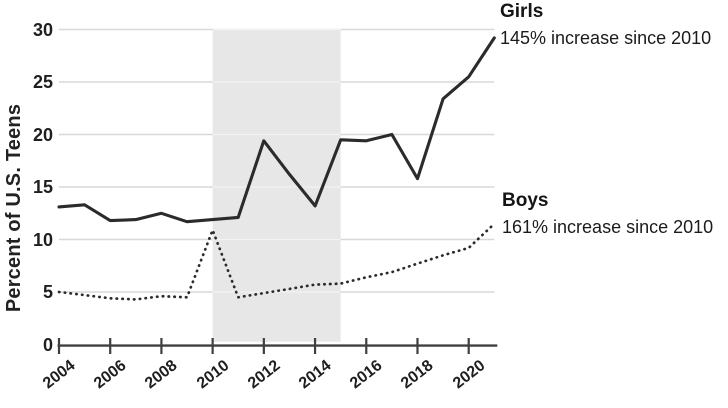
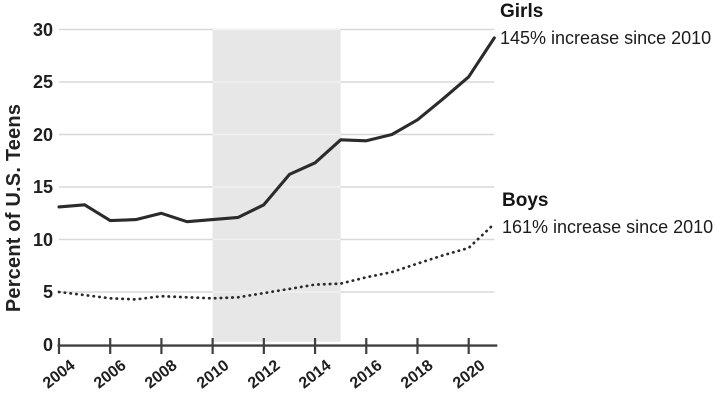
Boys/2010: 10.9 -> 4.4
Girls/2012: 19.4 -> 13.3
Girls/2014: 13.2 -> 17.3
Girls/2018: 15.8 -> 21.4
